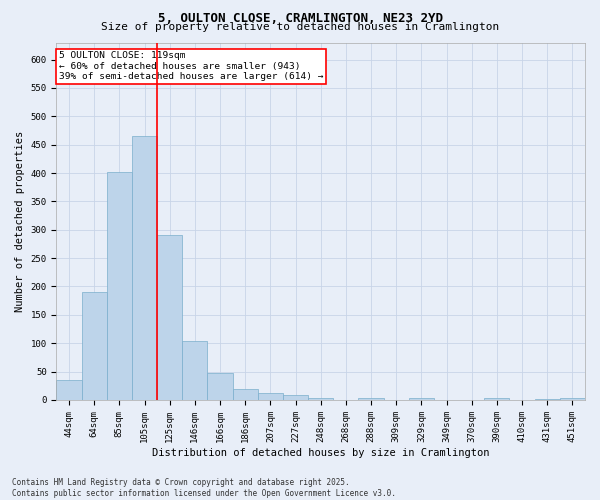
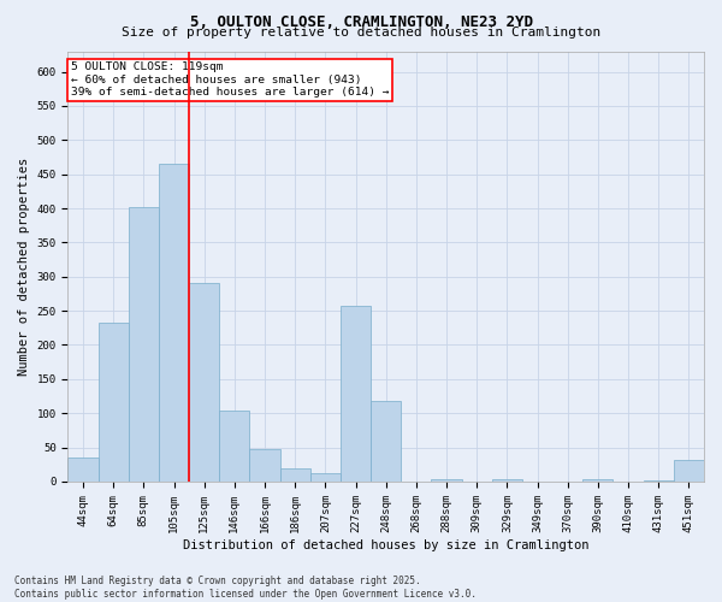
64sqm: 190 -> 232
227sqm: 8 -> 258
248sqm: 4 -> 118
451sqm: 3 -> 32
